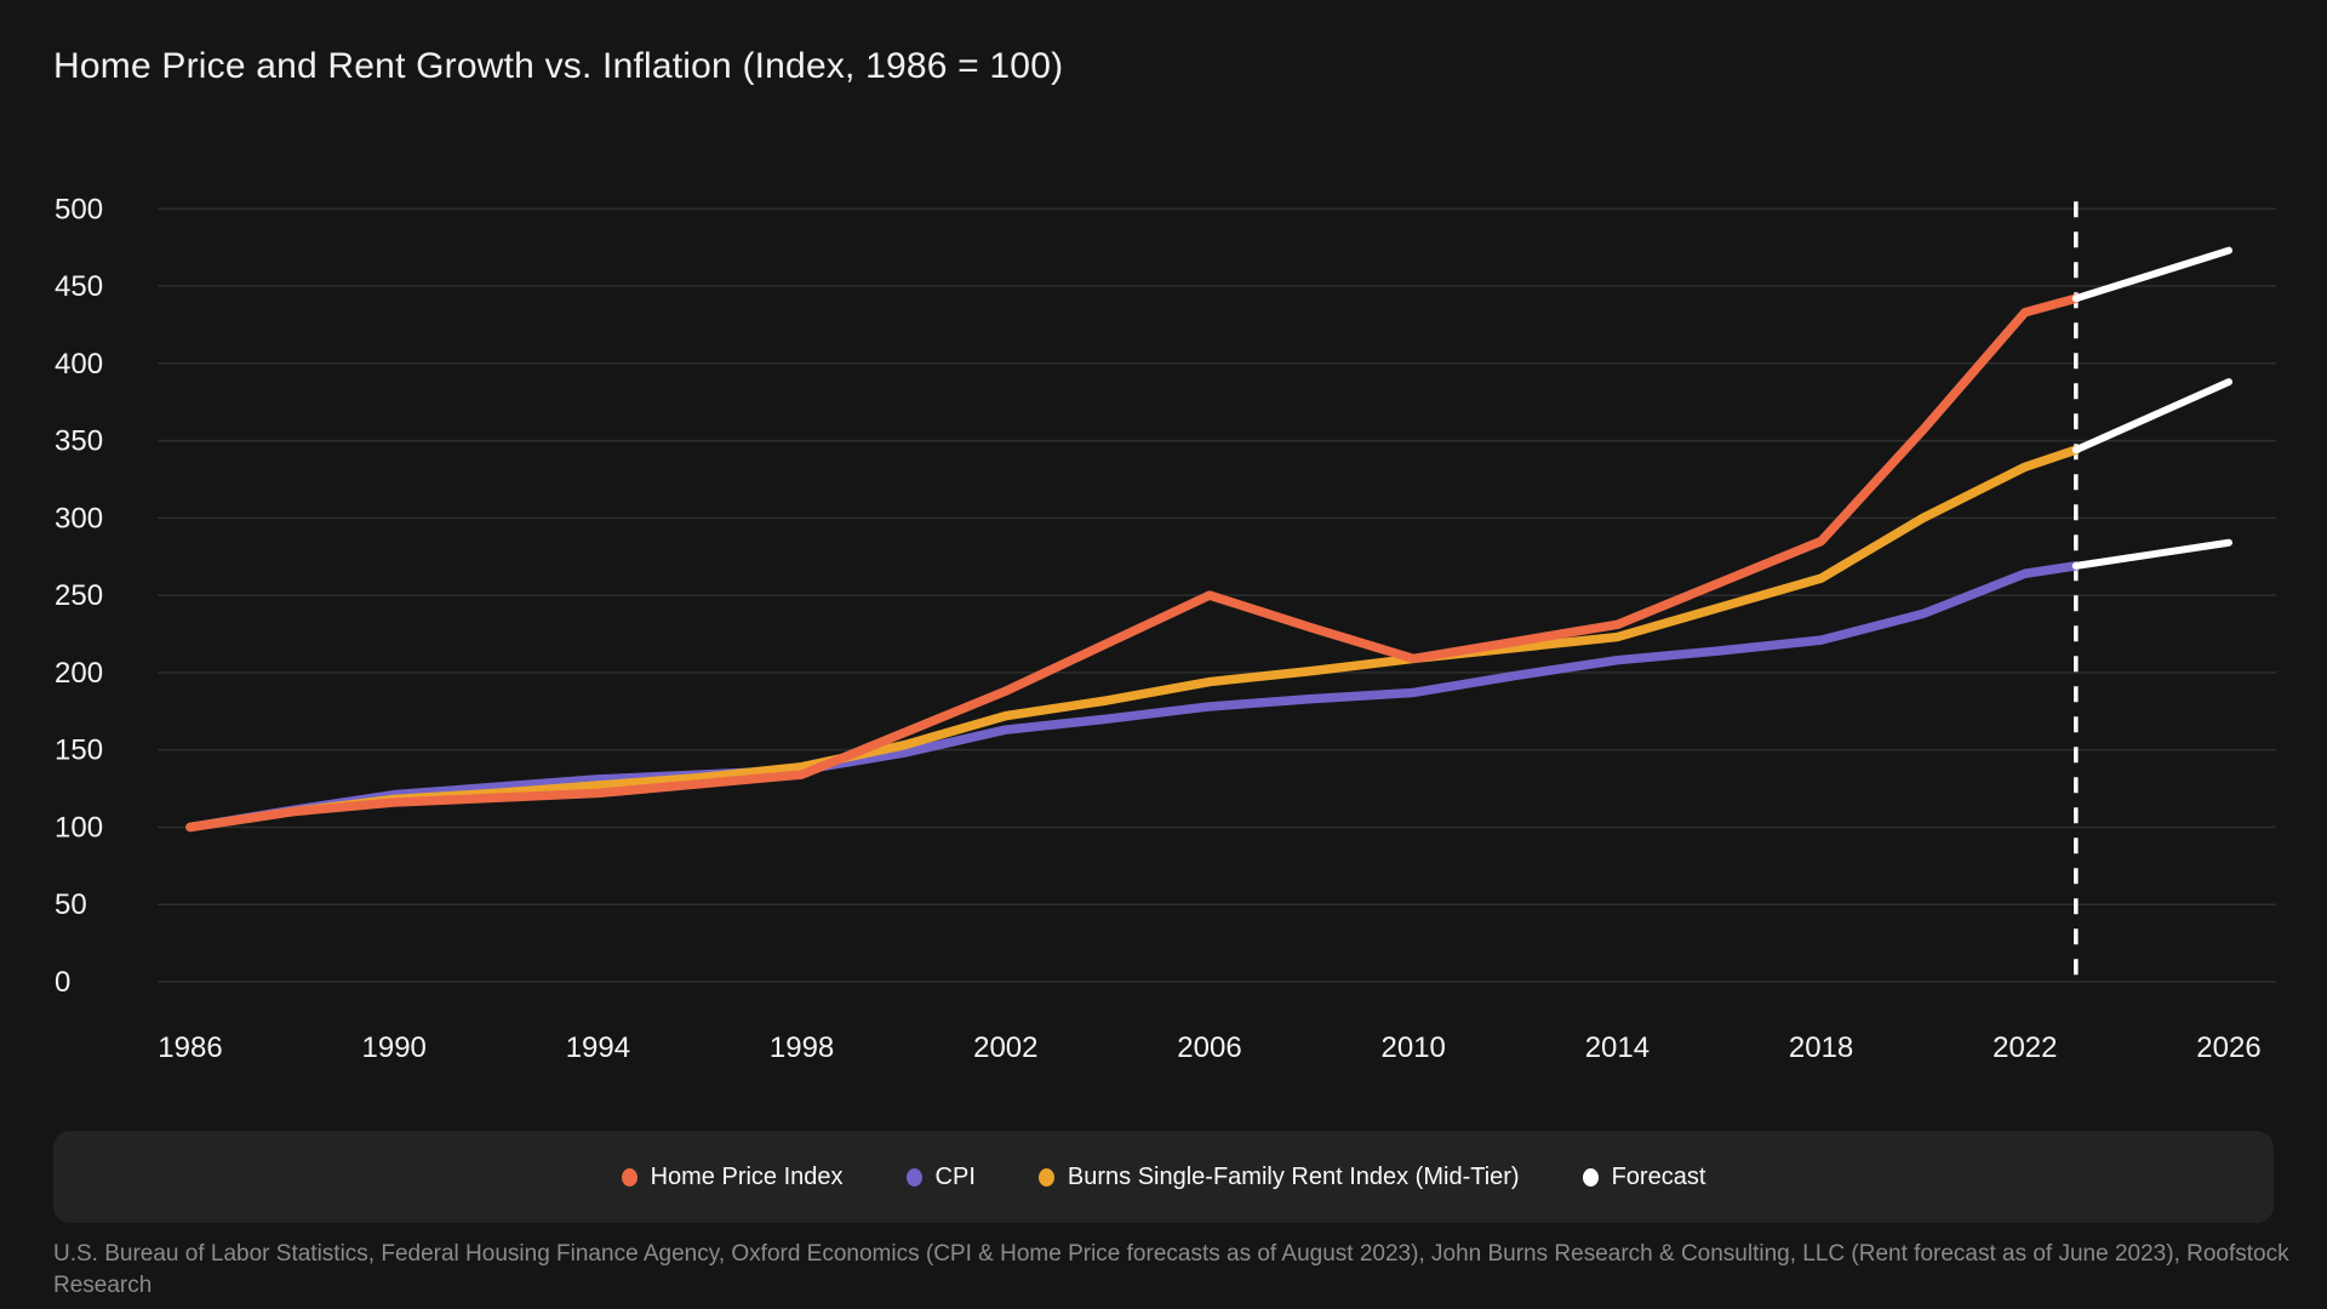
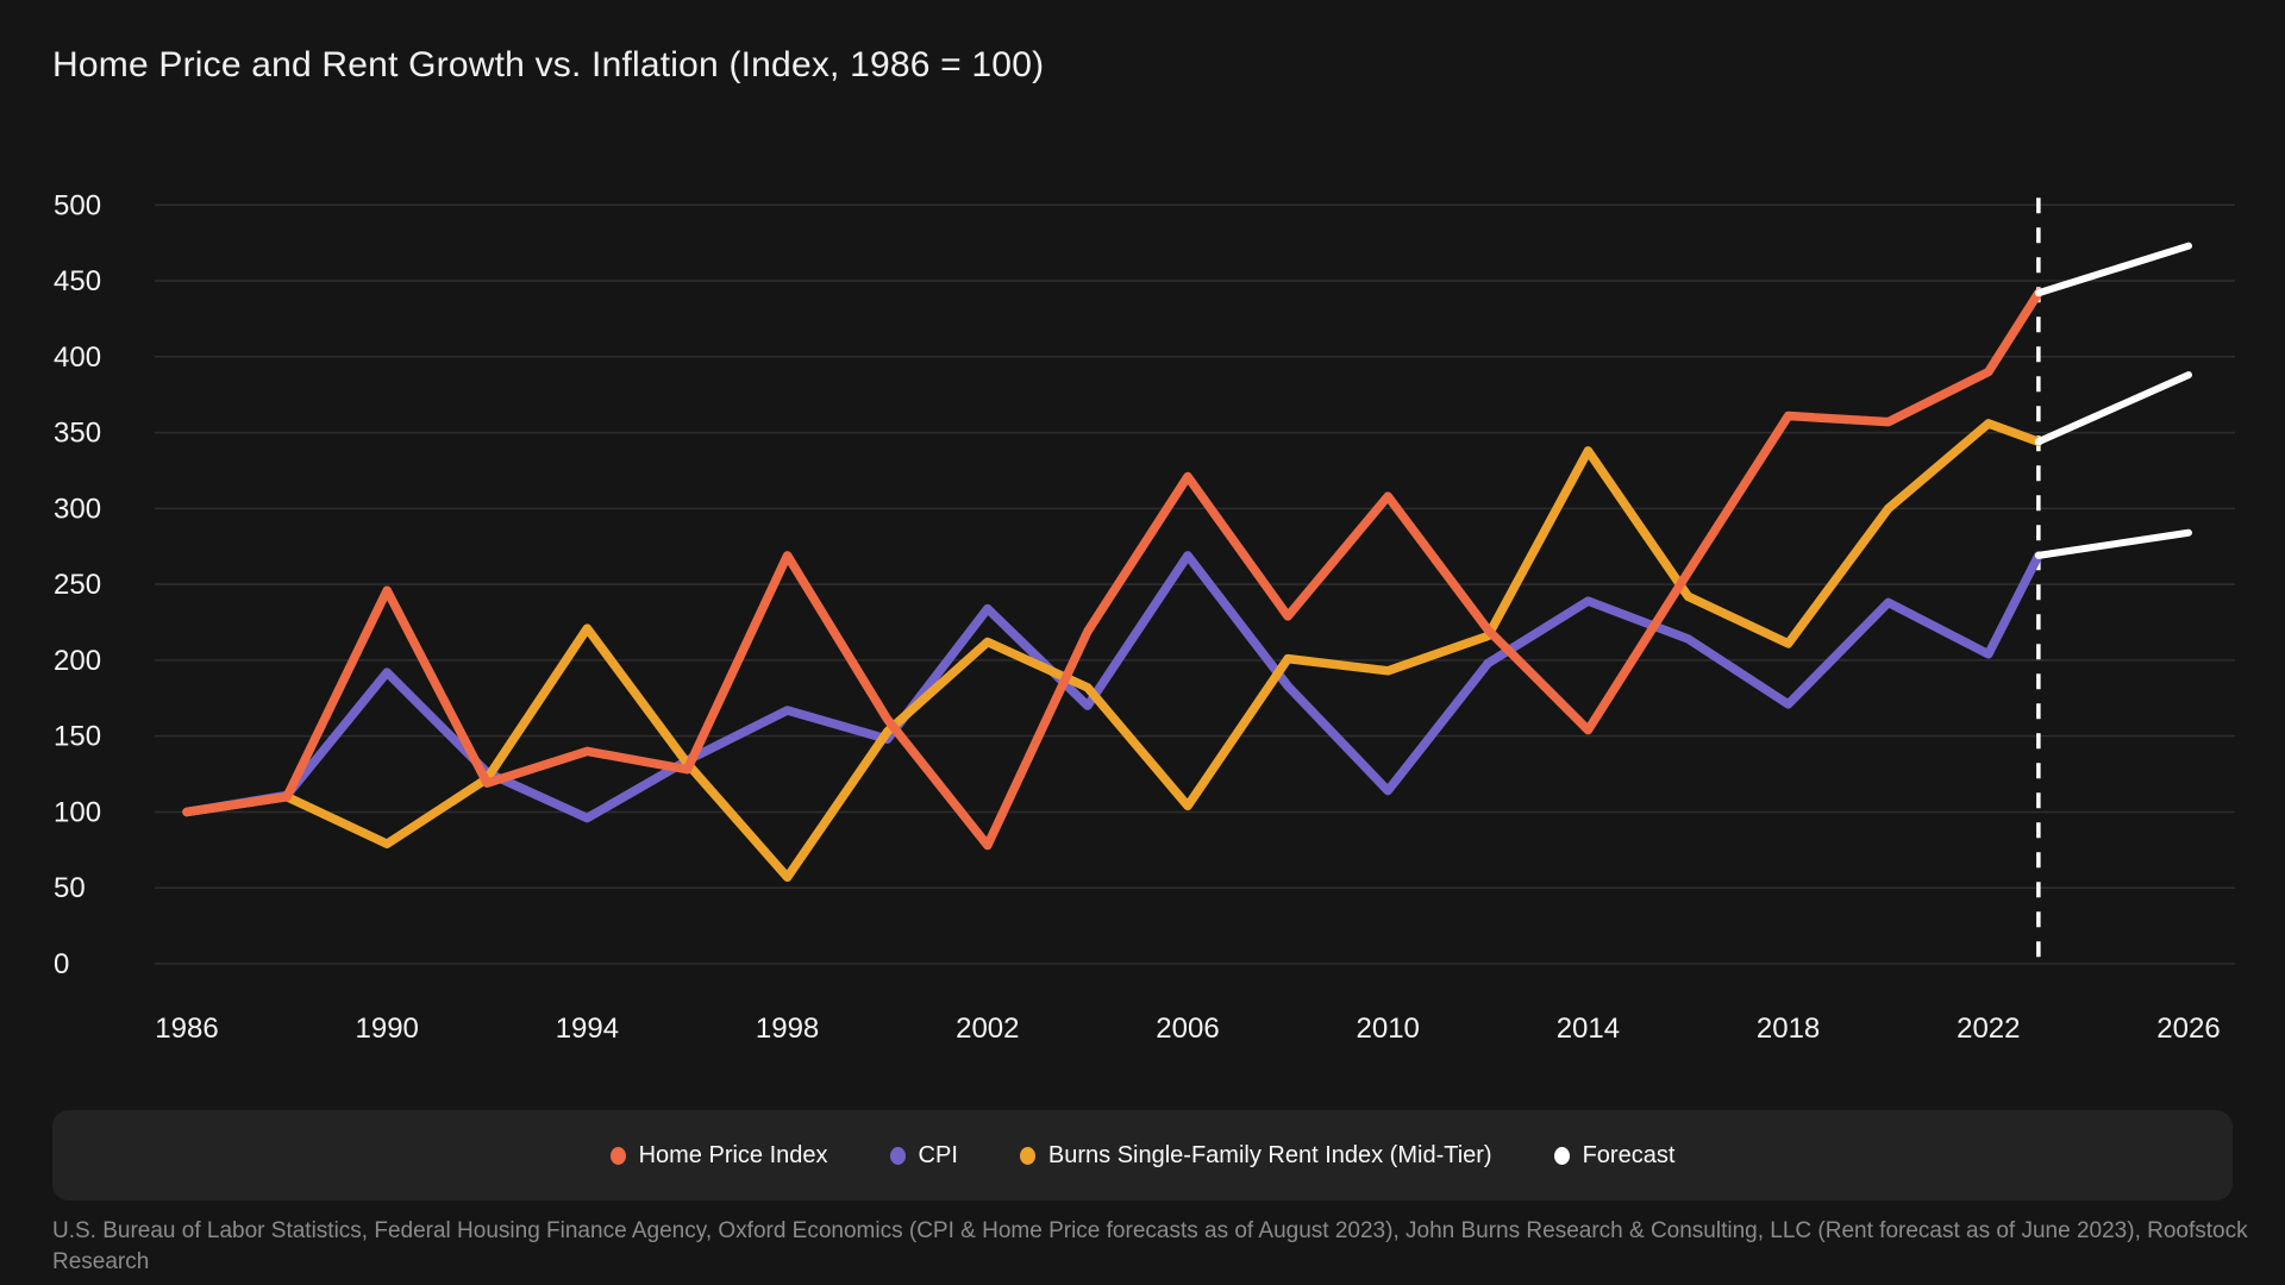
CPI/1990: 121 -> 192
Burns Single-Family Rent Index (Mid-Tier)/1990: 118 -> 79
Home Price Index/1990: 116 -> 246
CPI/1994: 131 -> 96
Burns Single-Family Rent Index (Mid-Tier)/1994: 127 -> 221
Home Price Index/1994: 122 -> 140
CPI/1998: 137 -> 167
Burns Single-Family Rent Index (Mid-Tier)/1998: 139 -> 57
Home Price Index/1998: 134 -> 269
CPI/2002: 163 -> 234
Burns Single-Family Rent Index (Mid-Tier)/2002: 172 -> 212
Home Price Index/2002: 188 -> 78
CPI/2006: 178 -> 269
Burns Single-Family Rent Index (Mid-Tier)/2006: 194 -> 104
Home Price Index/2006: 250 -> 321
CPI/2010: 187 -> 114
Burns Single-Family Rent Index (Mid-Tier)/2010: 209 -> 193
Home Price Index/2010: 209 -> 308
CPI/2014: 208 -> 239
Burns Single-Family Rent Index (Mid-Tier)/2014: 223 -> 338
Home Price Index/2014: 231 -> 154
CPI/2018: 221 -> 171
Burns Single-Family Rent Index (Mid-Tier)/2018: 261 -> 211
Home Price Index/2018: 285 -> 361
CPI/2022: 264 -> 204
Burns Single-Family Rent Index (Mid-Tier)/2022: 333 -> 356
Home Price Index/2022: 433 -> 390
